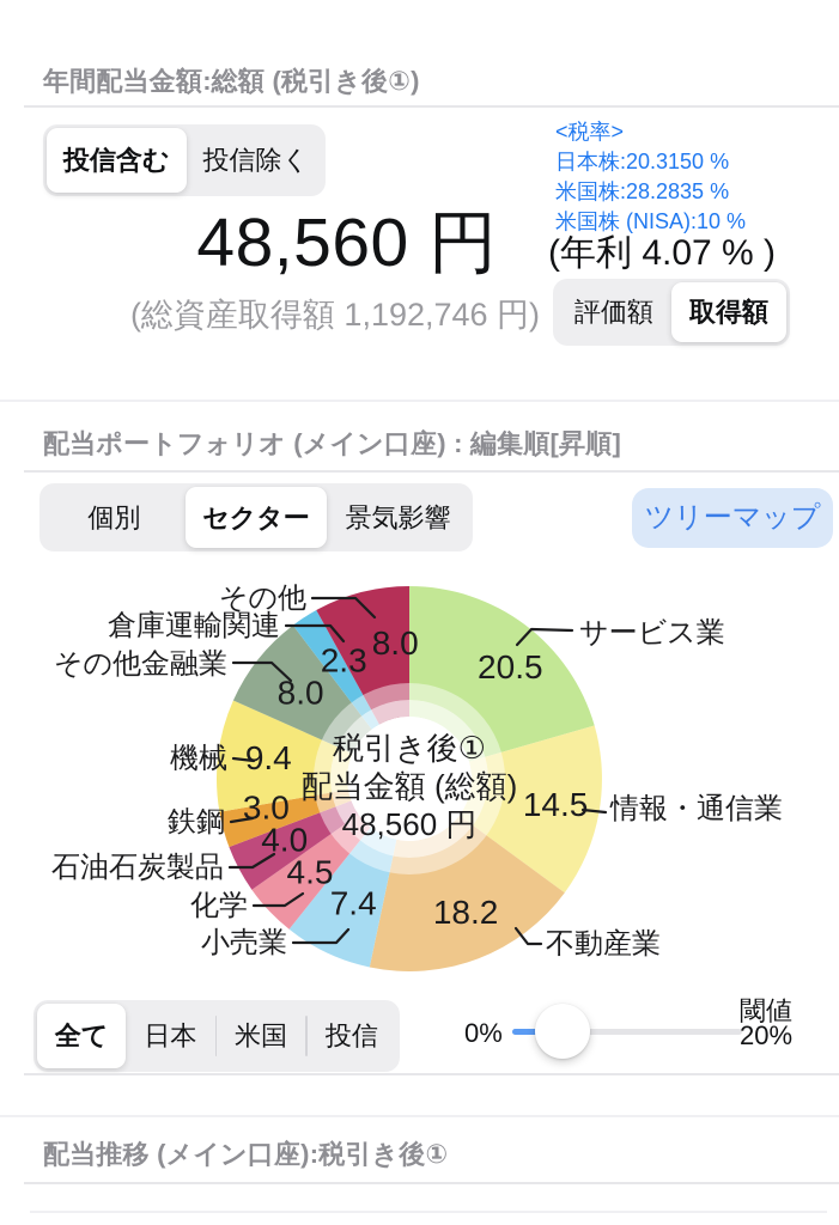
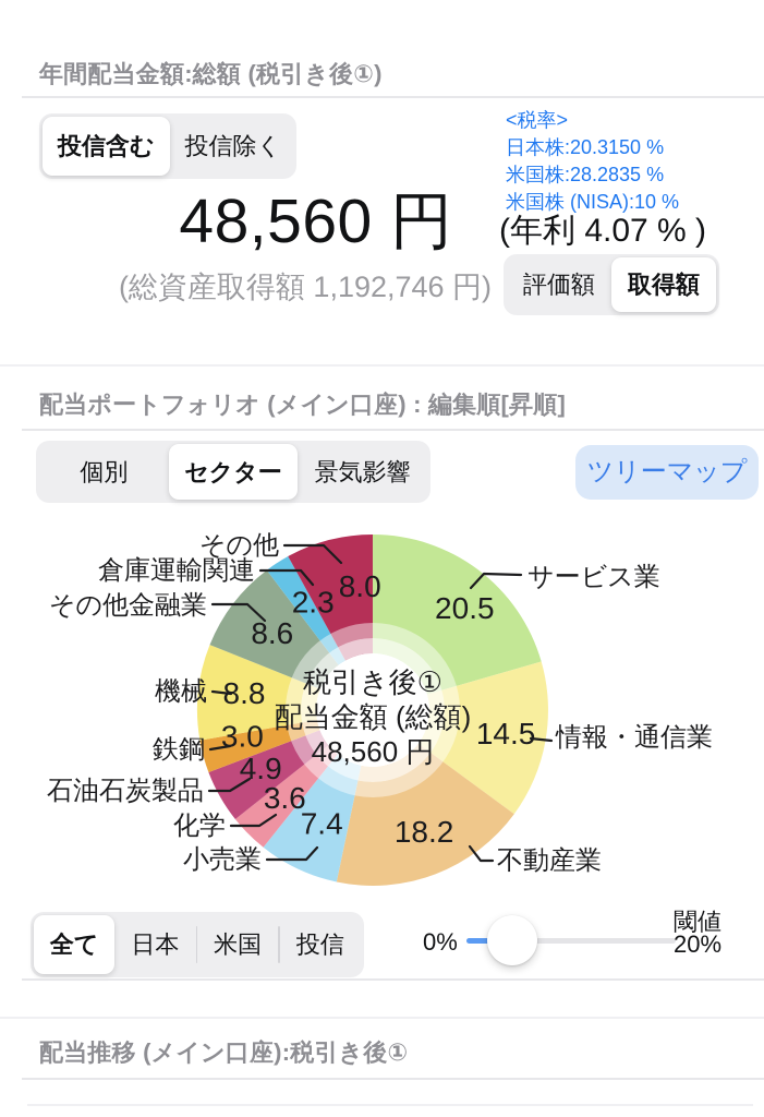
化学: 4.5 -> 3.6
石油石炭製品: 4.0 -> 4.9
機械: 9.4 -> 8.8
その他金融業: 8.0 -> 8.6
